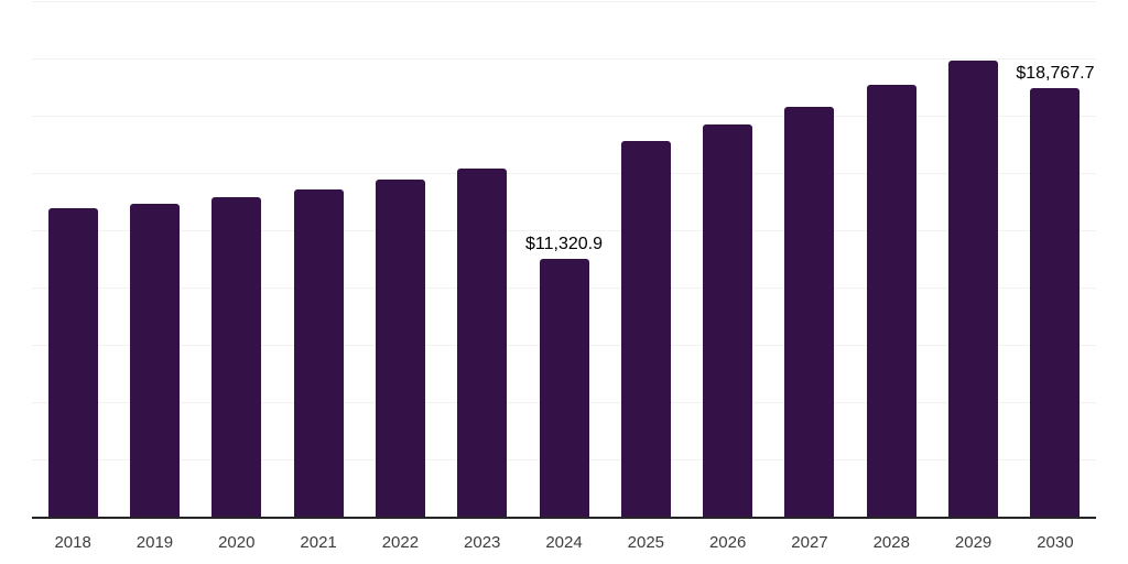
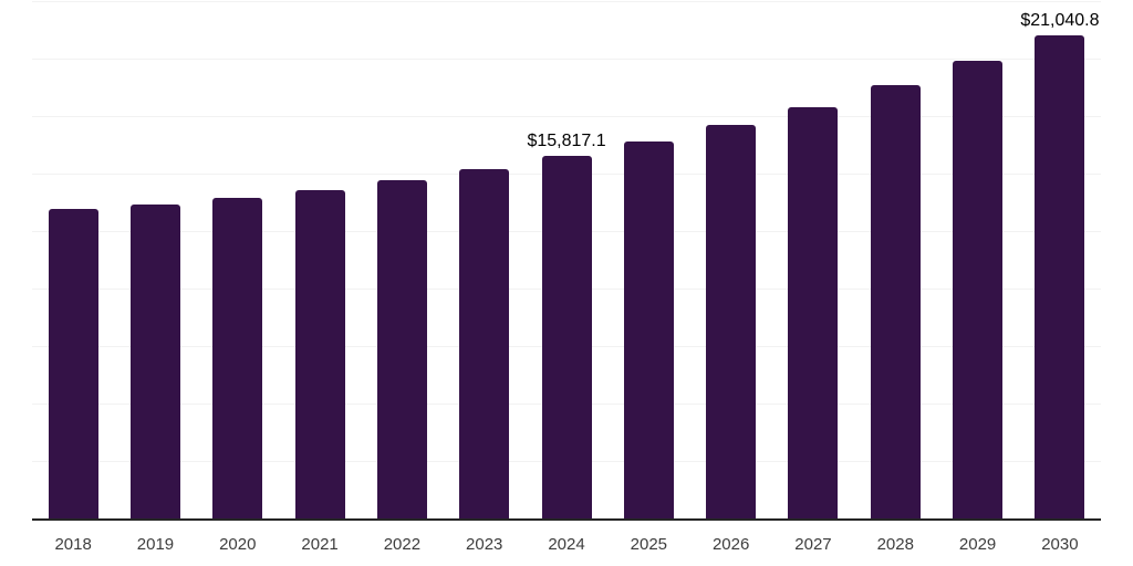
2024: $11,320.9 -> $15,817.1
2030: $18,767.7 -> $21,040.8
